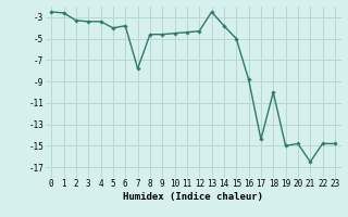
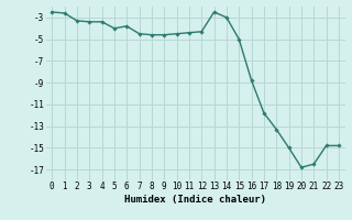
7: -7.8 -> -4.5
14: -3.8 -> -3.0
17: -14.4 -> -11.8
18: -10.0 -> -13.3
20: -14.8 -> -16.8
